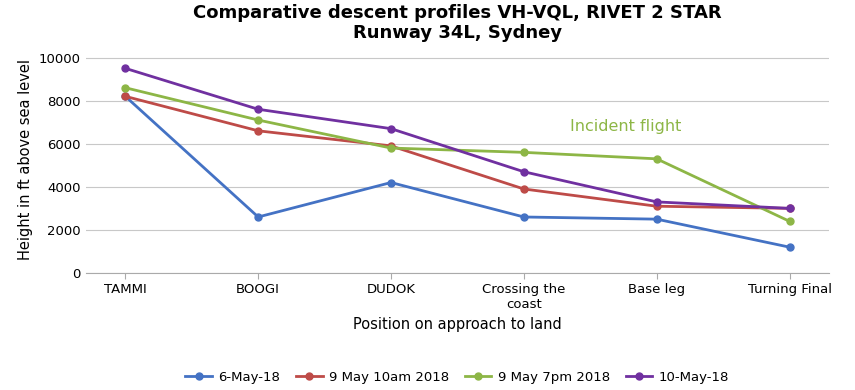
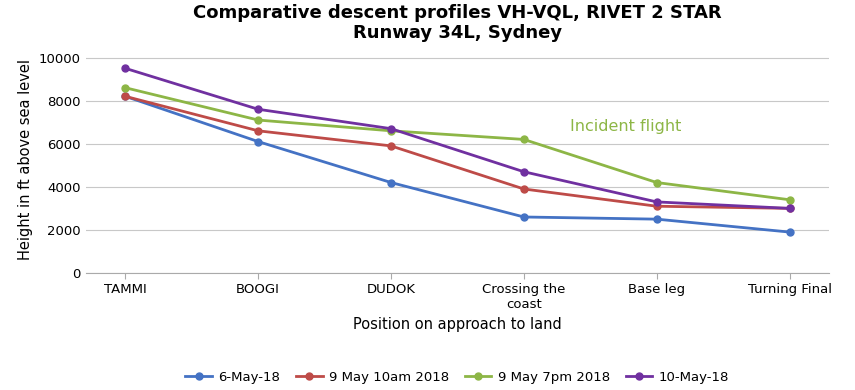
6-May-18/BOOGI: 2600 -> 6100
9 May 7pm 2018/DUDOK: 5800 -> 6600
9 May 7pm 2018/Crossing the coast: 5600 -> 6200
9 May 7pm 2018/Base leg: 5300 -> 4200
6-May-18/Turning Final: 1200 -> 1900
9 May 7pm 2018/Turning Final: 2400 -> 3400
